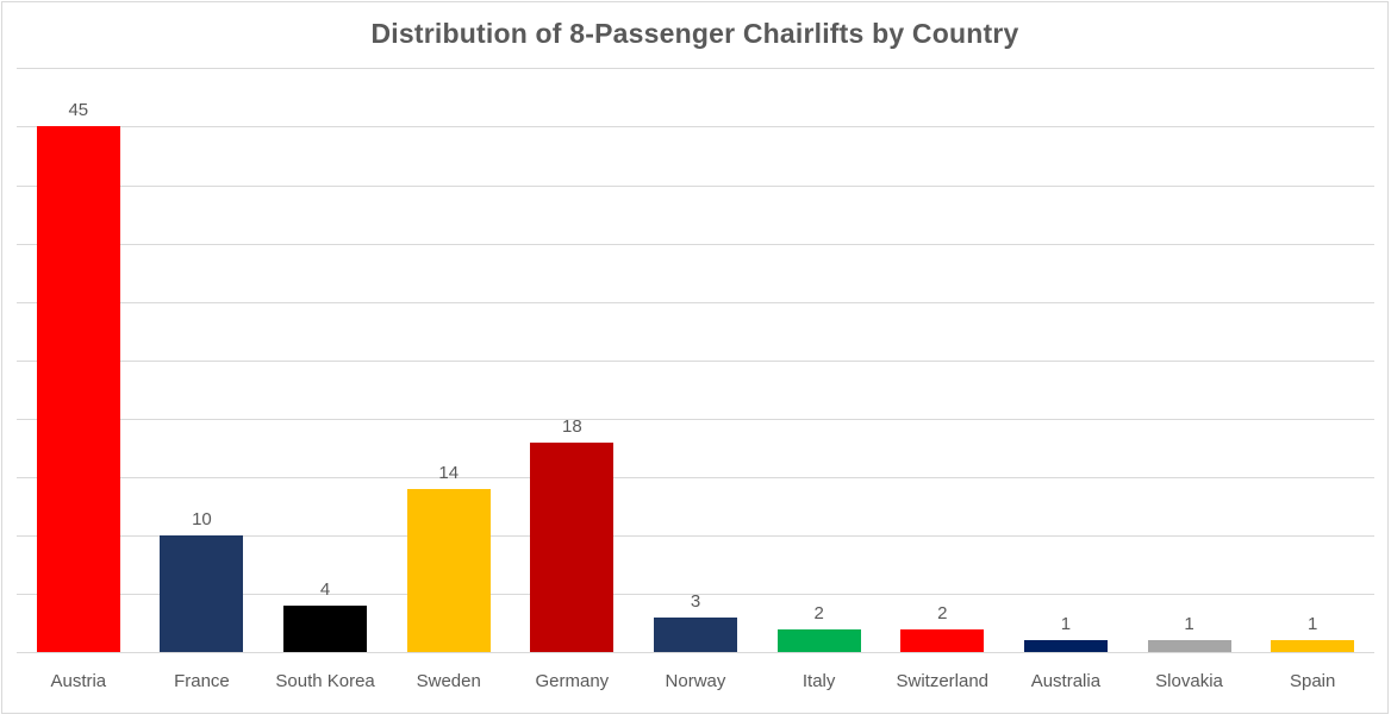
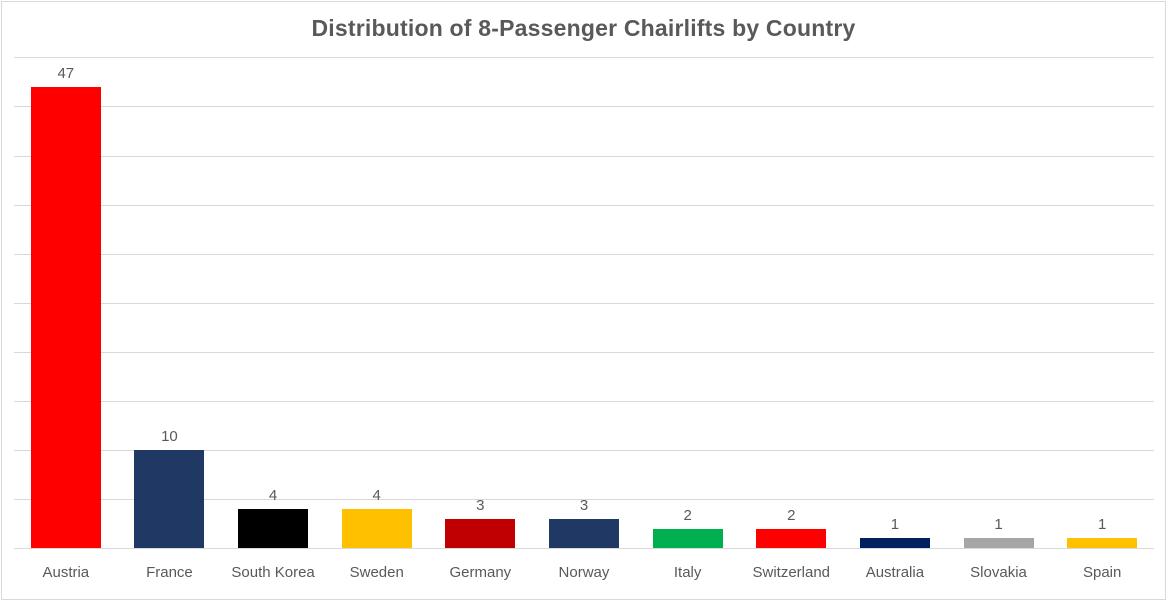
Austria: 45 -> 47
Sweden: 14 -> 4
Germany: 18 -> 3
